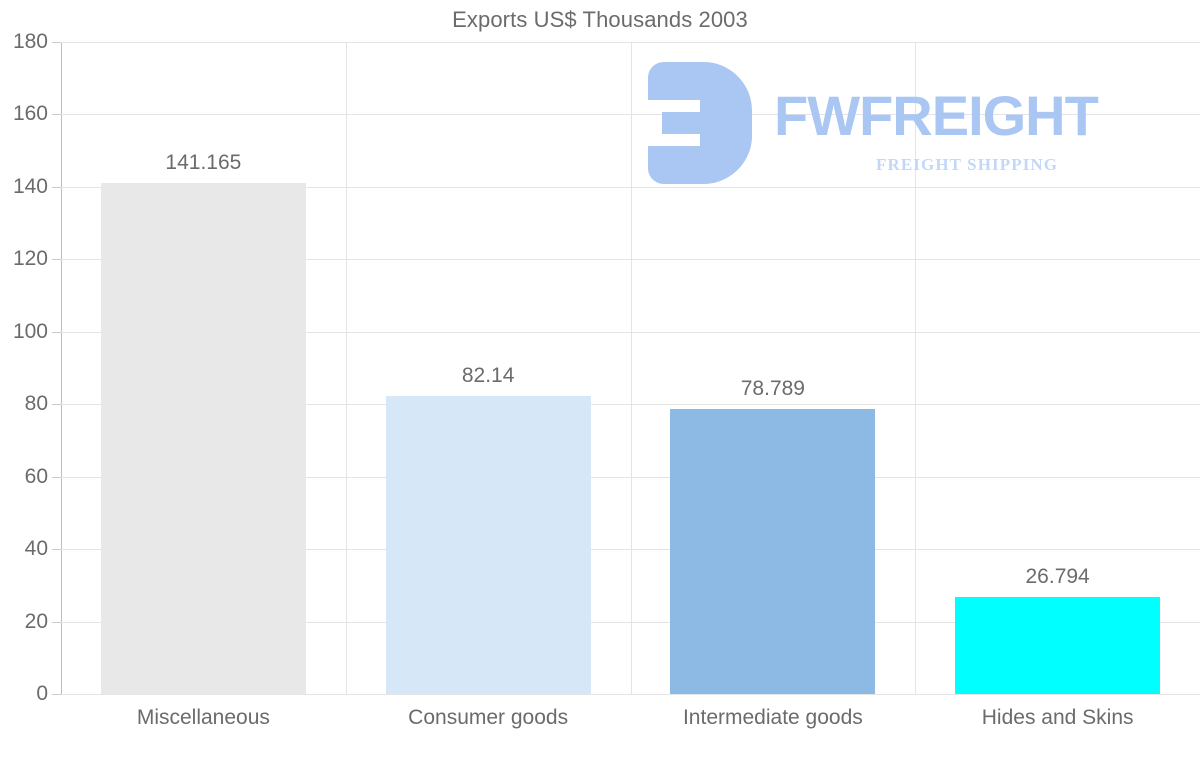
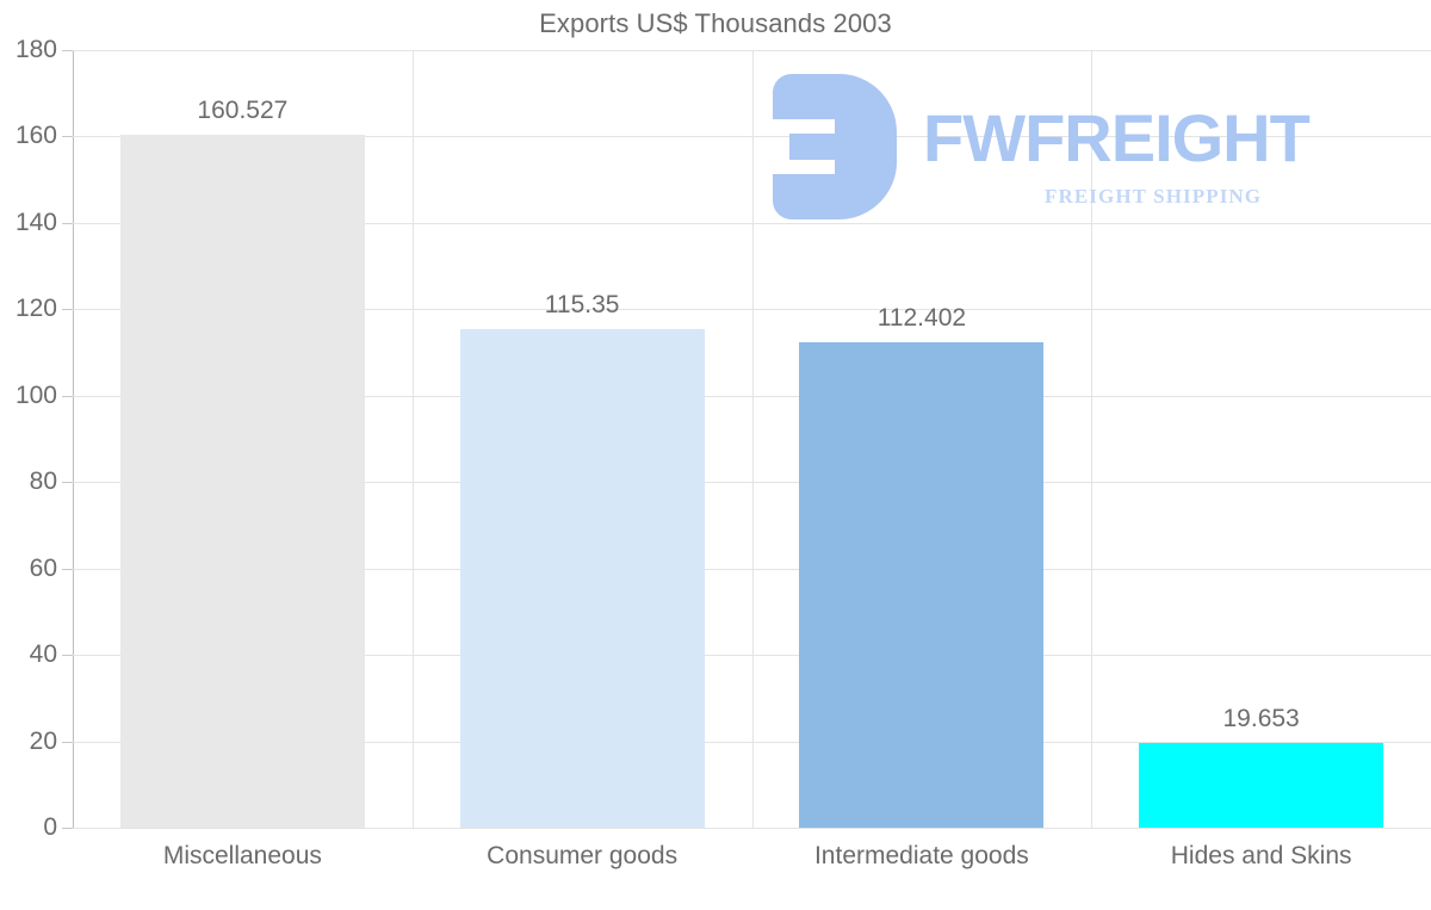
Miscellaneous: 141.165 -> 160.527
Consumer goods: 82.14 -> 115.35
Intermediate goods: 78.789 -> 112.402
Hides and Skins: 26.794 -> 19.653
